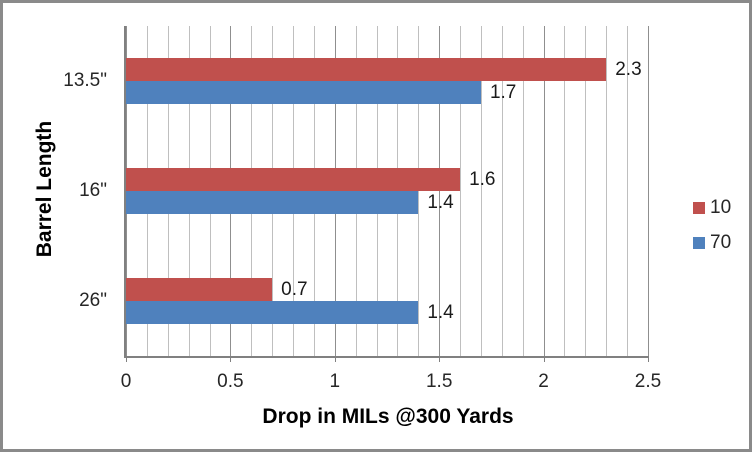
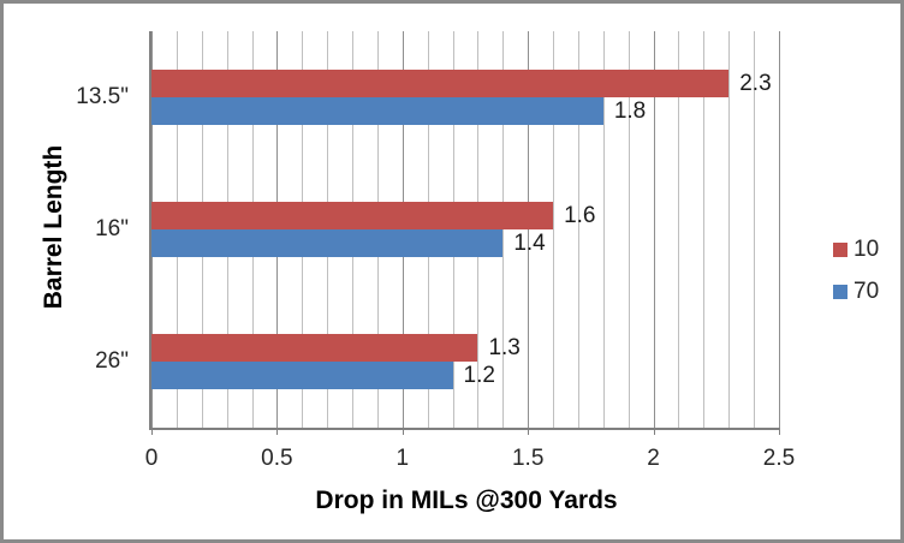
70/13.5": 1.7 -> 1.8
10/26": 0.7 -> 1.3
70/26": 1.4 -> 1.2
